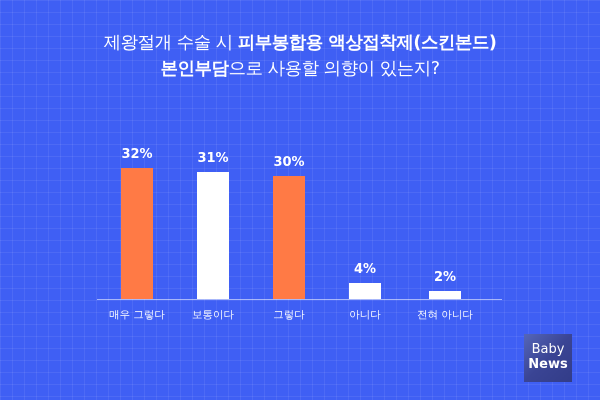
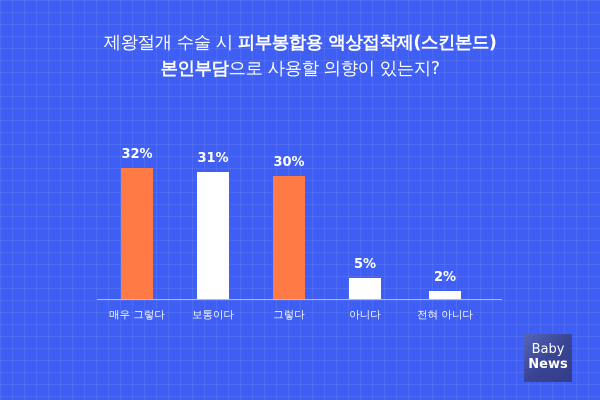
아니다: 4% -> 5%
